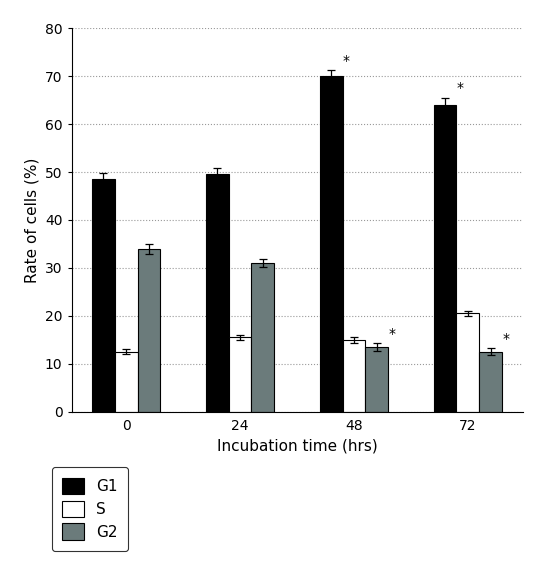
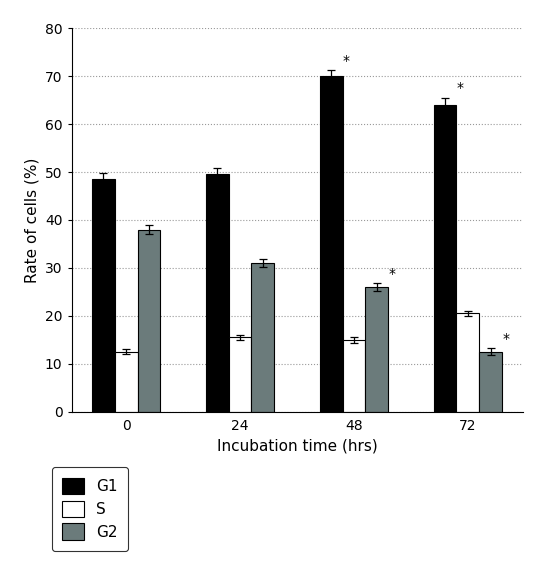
G2/0: 34.0 -> 38.0
G2/48: 13.5 -> 26.0
